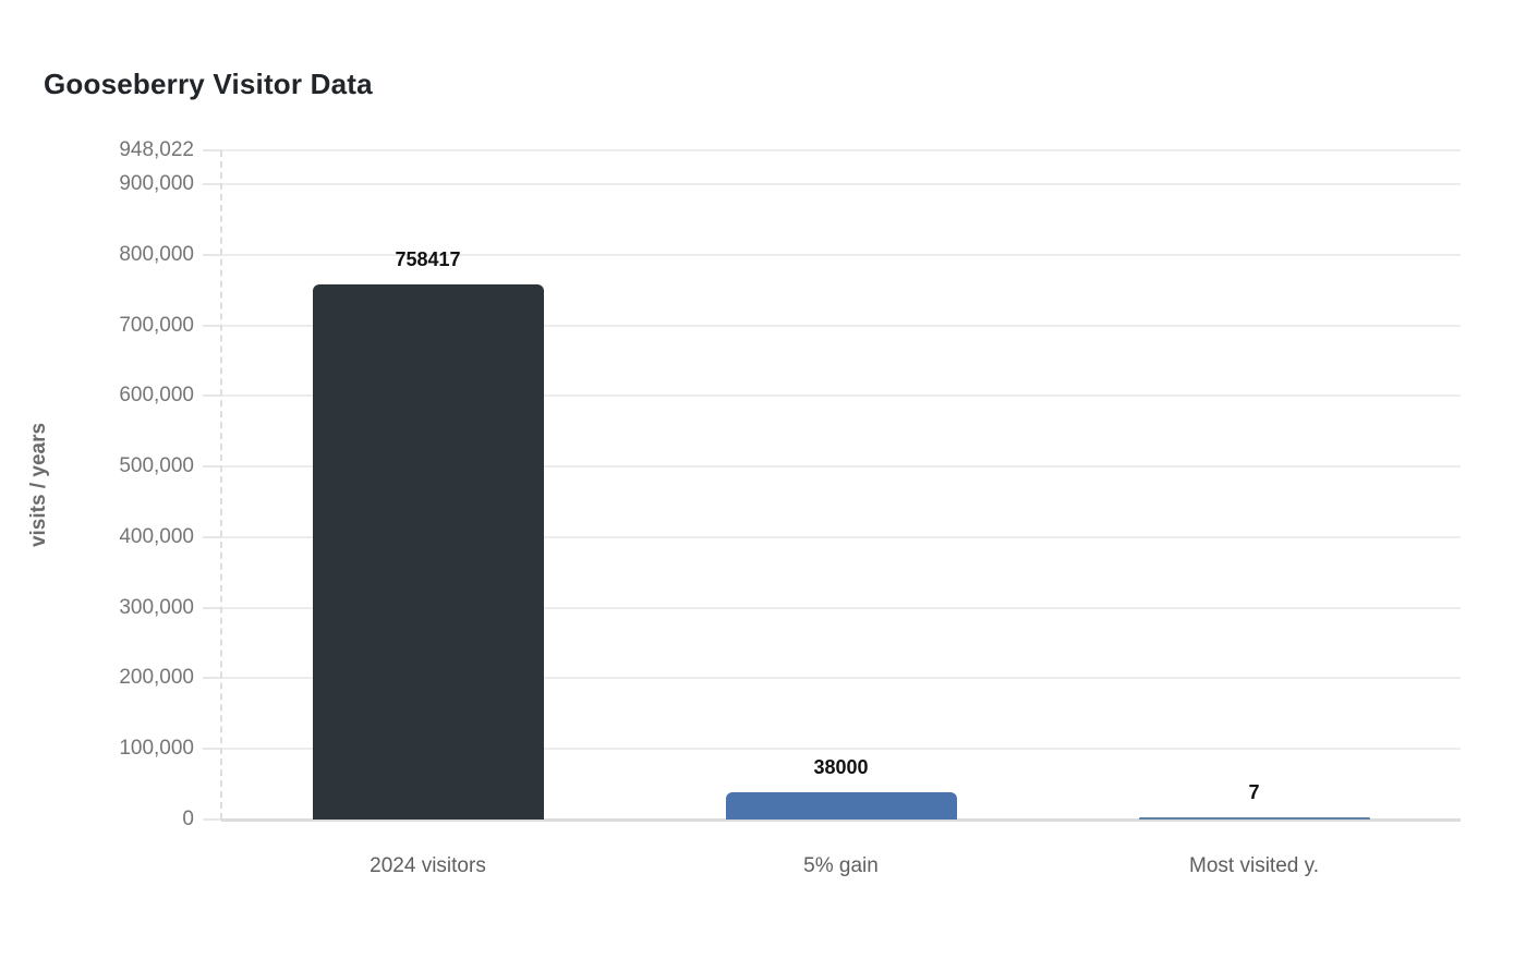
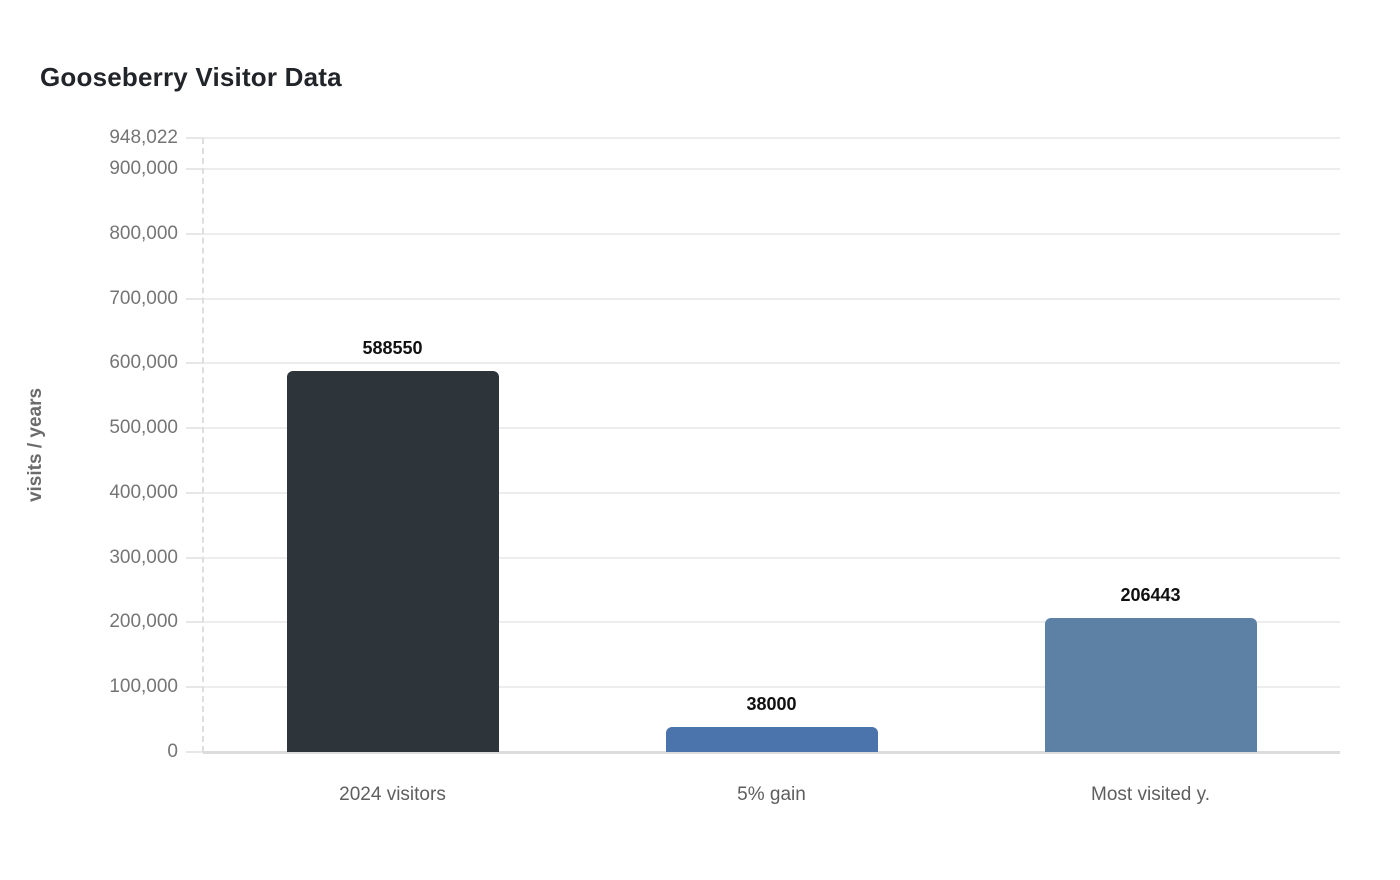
2024 visitors: 758417 -> 588550
Most visited y.: 7 -> 206443
